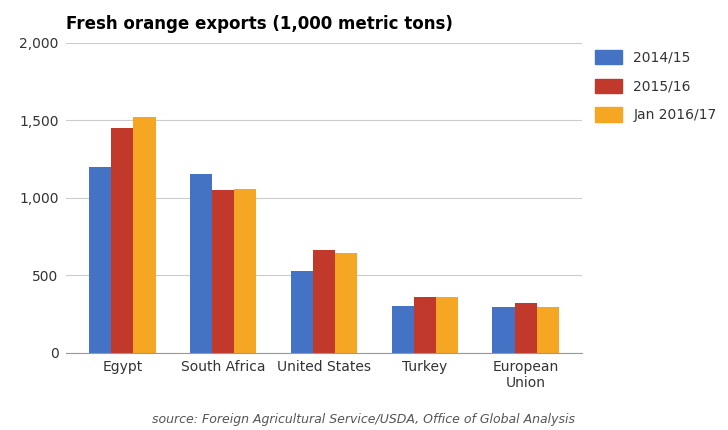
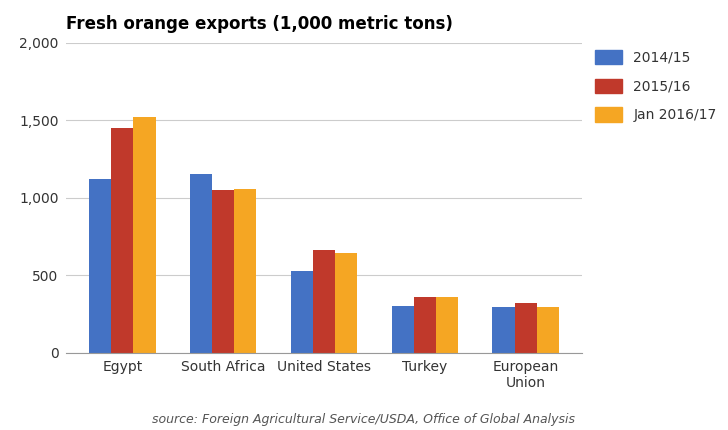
2014/15/Egypt: 1,200 -> 1,120
